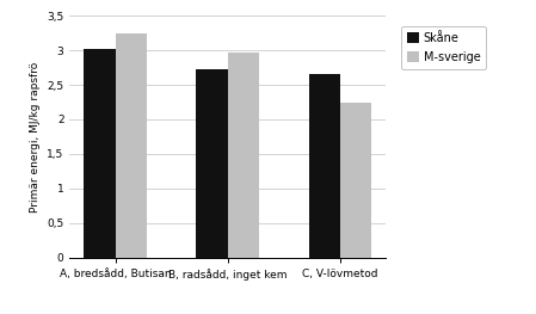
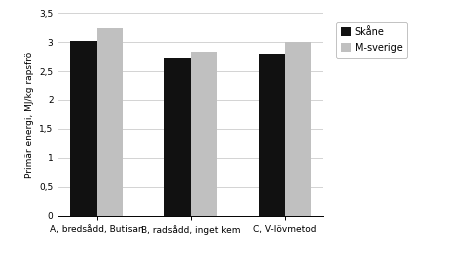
M-sverige/B, radsådd, inget kem: 2,96 -> 2,82
Skåne/C, V-lövmetod: 2,66 -> 2,80
M-sverige/C, V-lövmetod: 2,24 -> 3,01
